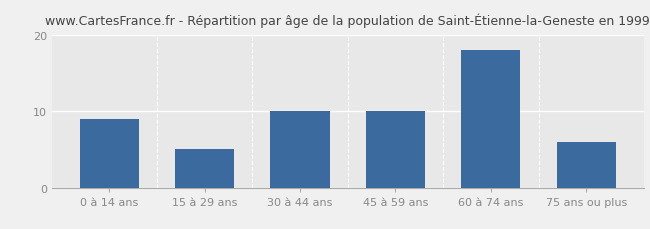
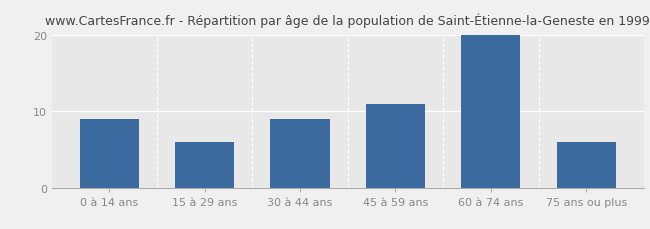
15 à 29 ans: 5 -> 6
30 à 44 ans: 10 -> 9
45 à 59 ans: 10 -> 11
60 à 74 ans: 18 -> 20
